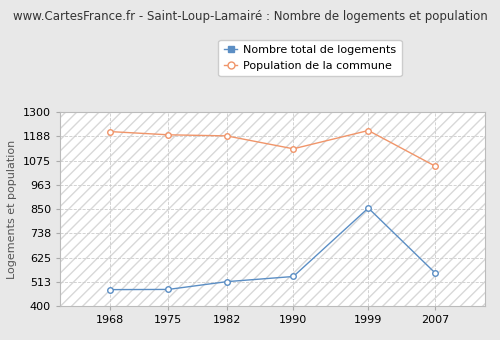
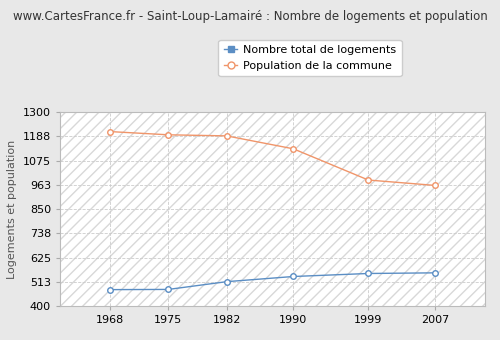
Nombre total de logements/1999: 855 -> 551
Population de la commune/1999: 1215 -> 985
Population de la commune/2007: 1050 -> 960
